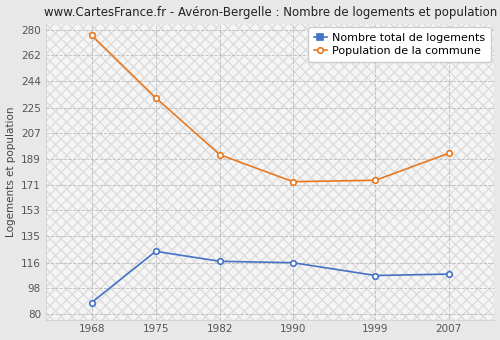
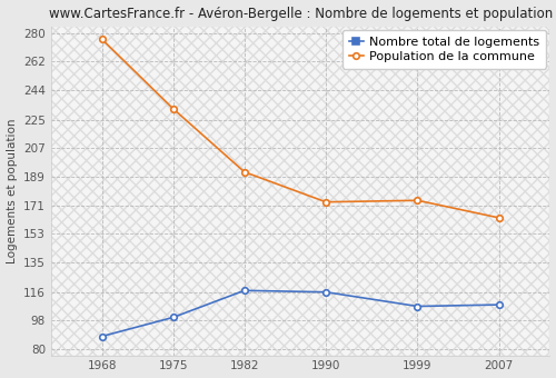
Nombre total de logements/1975: 124 -> 100
Population de la commune/2007: 193 -> 163
